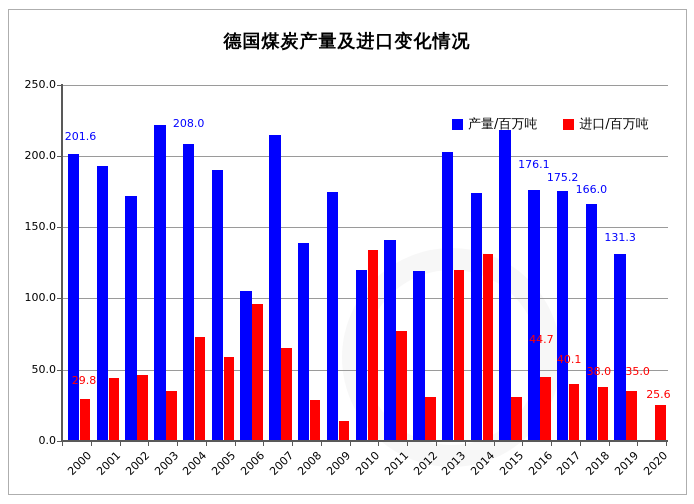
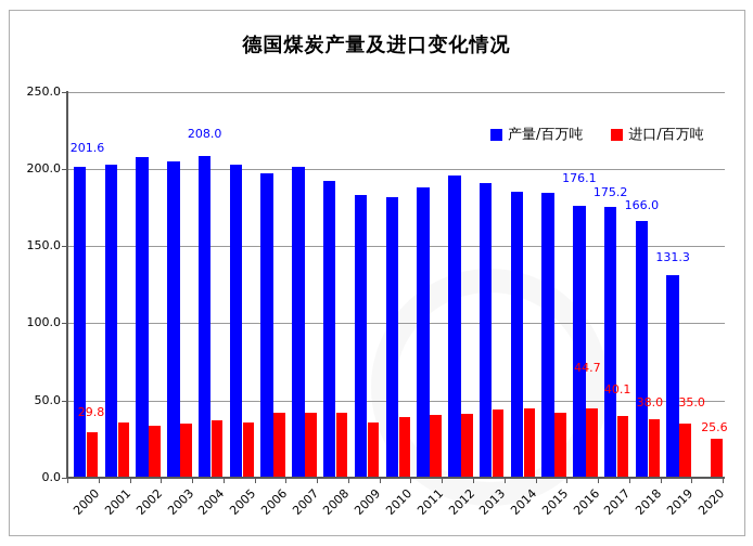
产量/百万吨/2001: 193 -> 203
进口/百万吨/2001: 44 -> 36
产量/百万吨/2002: 172 -> 208
进口/百万吨/2002: 46 -> 34
产量/百万吨/2003: 222 -> 204
进口/百万吨/2004: 73 -> 37
产量/百万吨/2005: 190 -> 203
进口/百万吨/2005: 59 -> 36
产量/百万吨/2006: 105 -> 197
进口/百万吨/2006: 96 -> 42
产量/百万吨/2007: 215 -> 201
进口/百万吨/2007: 65 -> 42
产量/百万吨/2008: 139 -> 192
进口/百万吨/2008: 29 -> 42
产量/百万吨/2009: 175 -> 183
进口/百万吨/2009: 14 -> 36
产量/百万吨/2010: 120 -> 182
进口/百万吨/2010: 134 -> 40
产量/百万吨/2011: 141 -> 188
进口/百万吨/2011: 77 -> 41
产量/百万吨/2012: 119 -> 196
进口/百万吨/2012: 31 -> 42
产量/百万吨/2013: 203 -> 190
进口/百万吨/2013: 120 -> 44
产量/百万吨/2014: 174 -> 186
进口/百万吨/2014: 131 -> 45
产量/百万吨/2015: 218 -> 184
进口/百万吨/2015: 31 -> 42
